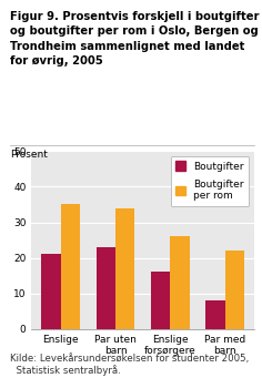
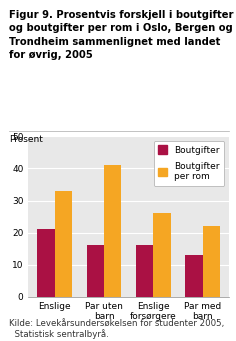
Boutgifter per rom/Enslige: 35 -> 33
Boutgifter/Par uten barn: 23 -> 16
Boutgifter per rom/Par uten barn: 34 -> 41
Boutgifter/Par med barn: 8 -> 13
